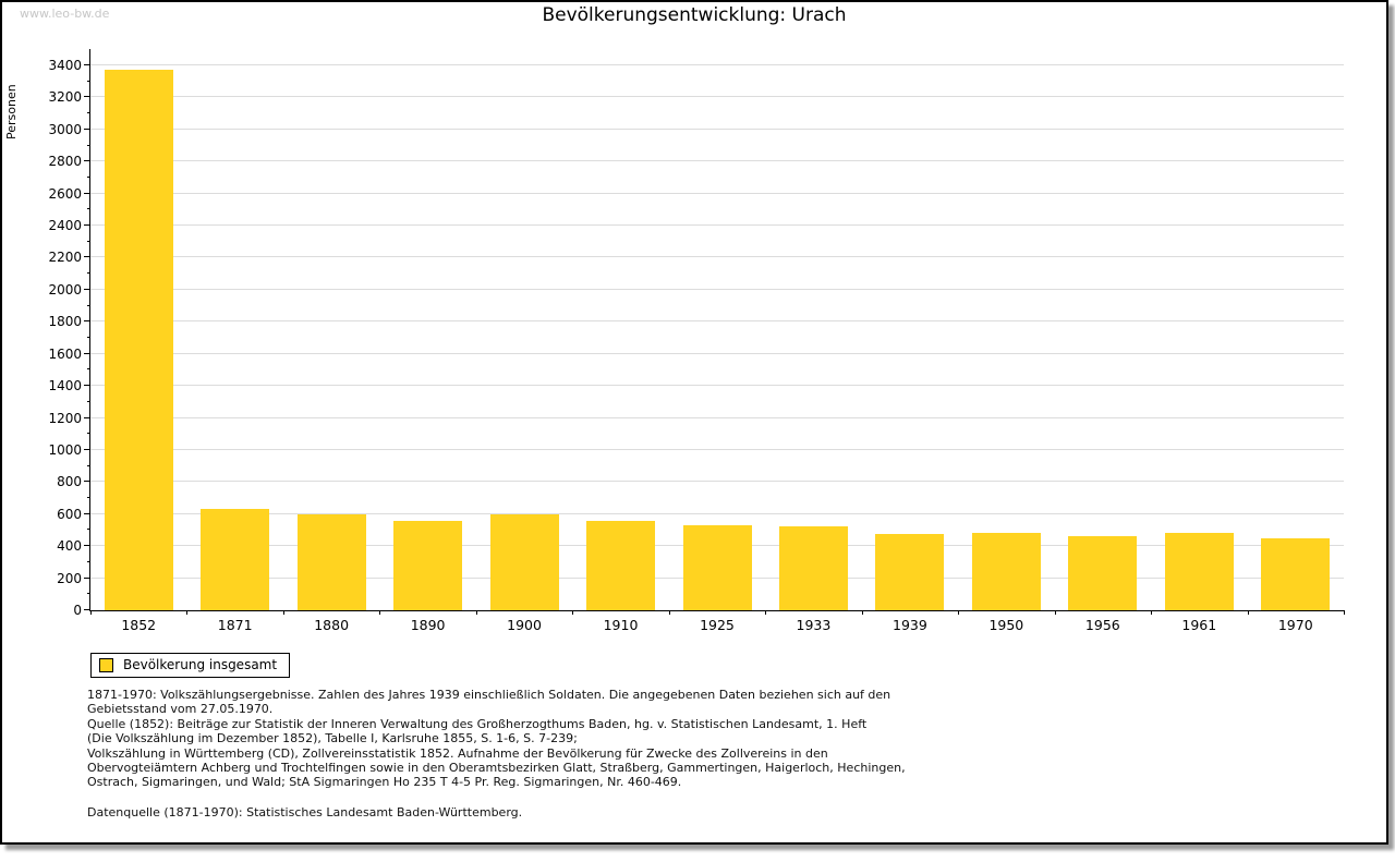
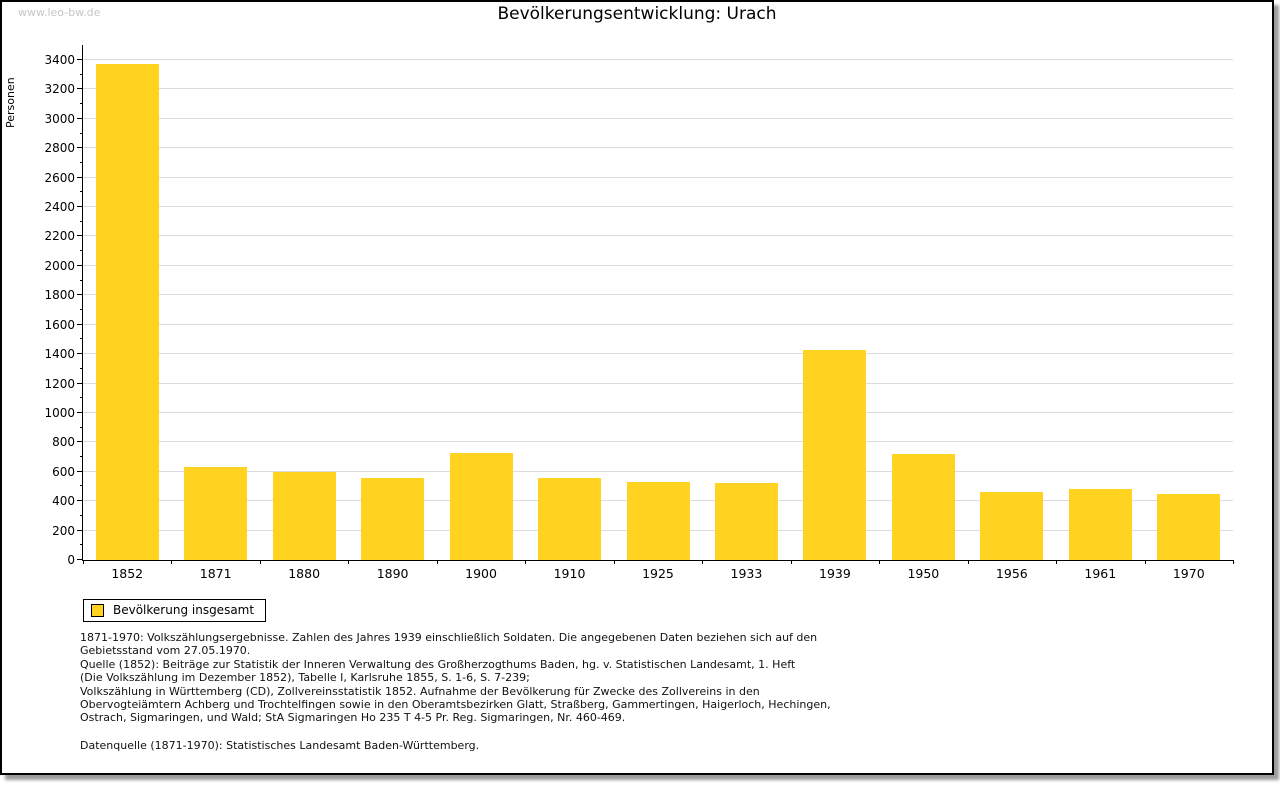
1900: 600 -> 730
1939: 480 -> 1430
1950: 480 -> 720
